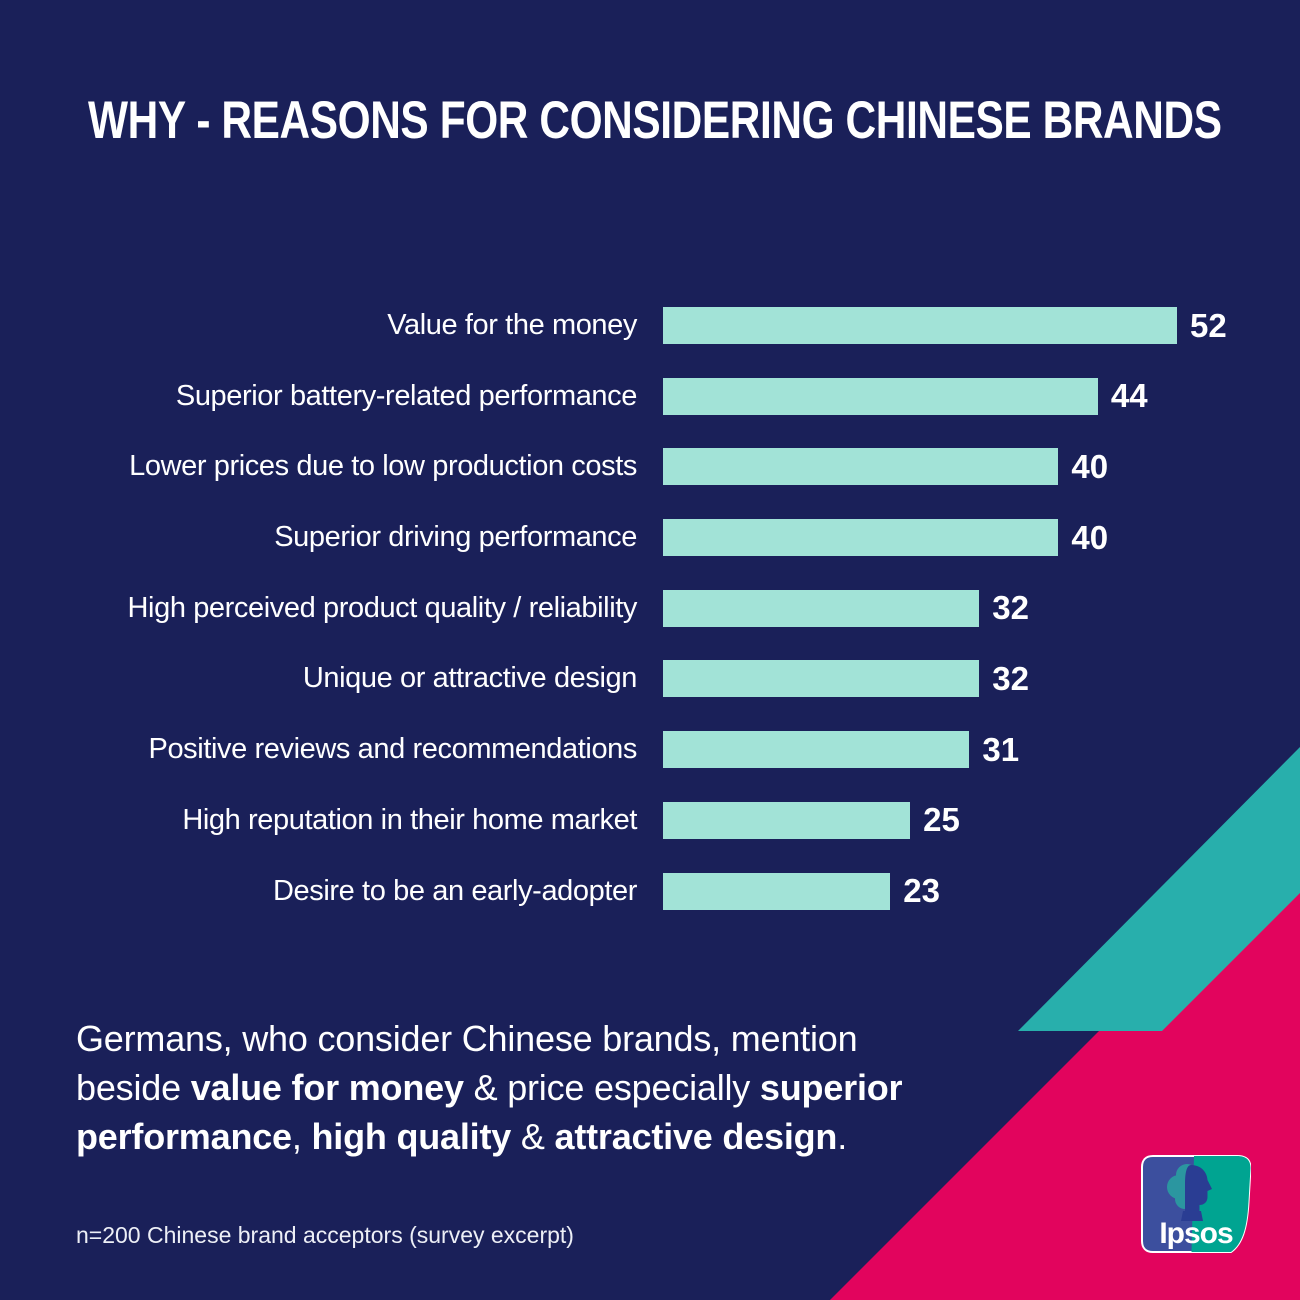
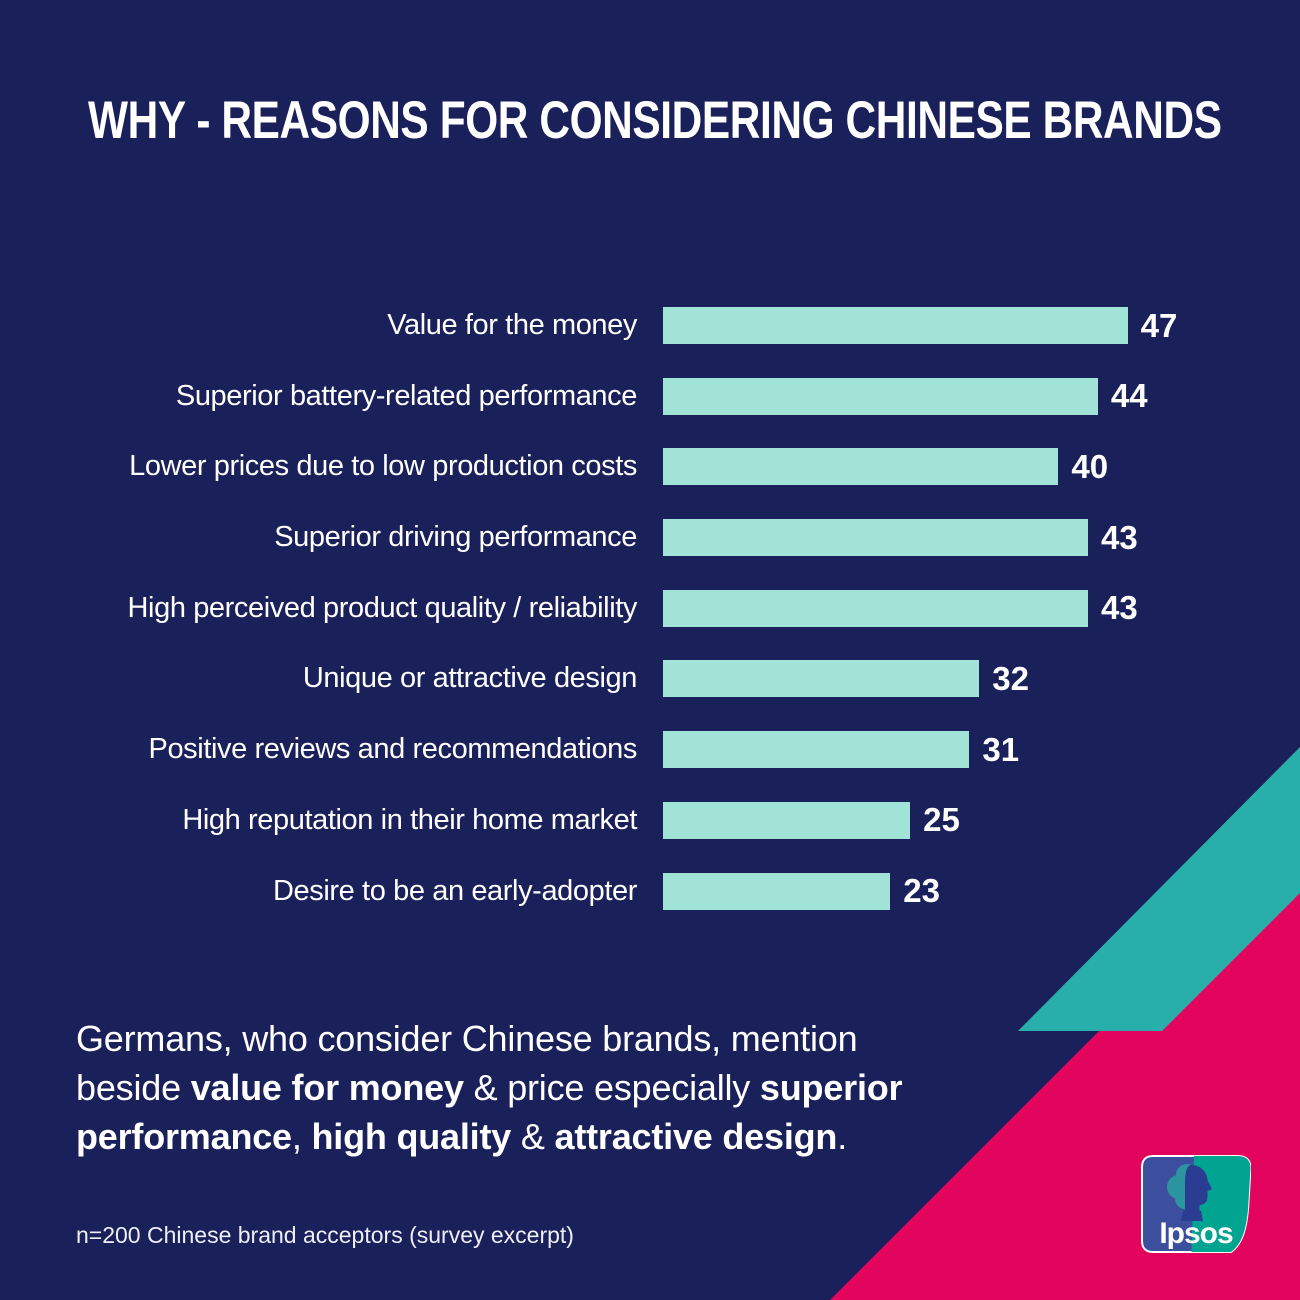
Value for the money: 52 -> 47
Superior driving performance: 40 -> 43
High perceived product quality / reliability: 32 -> 43
